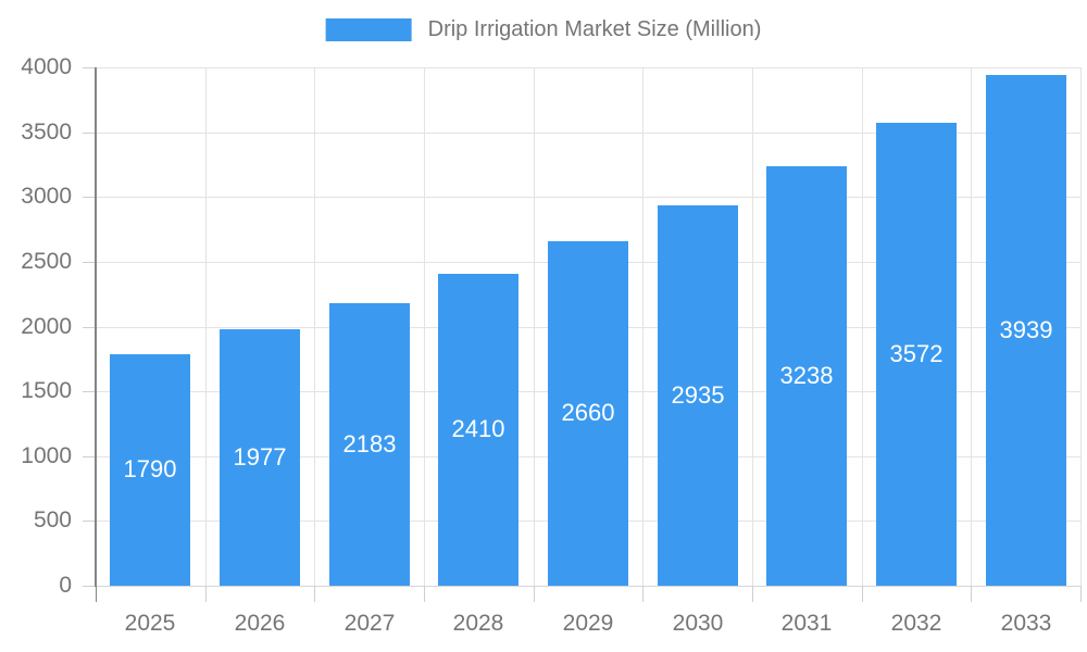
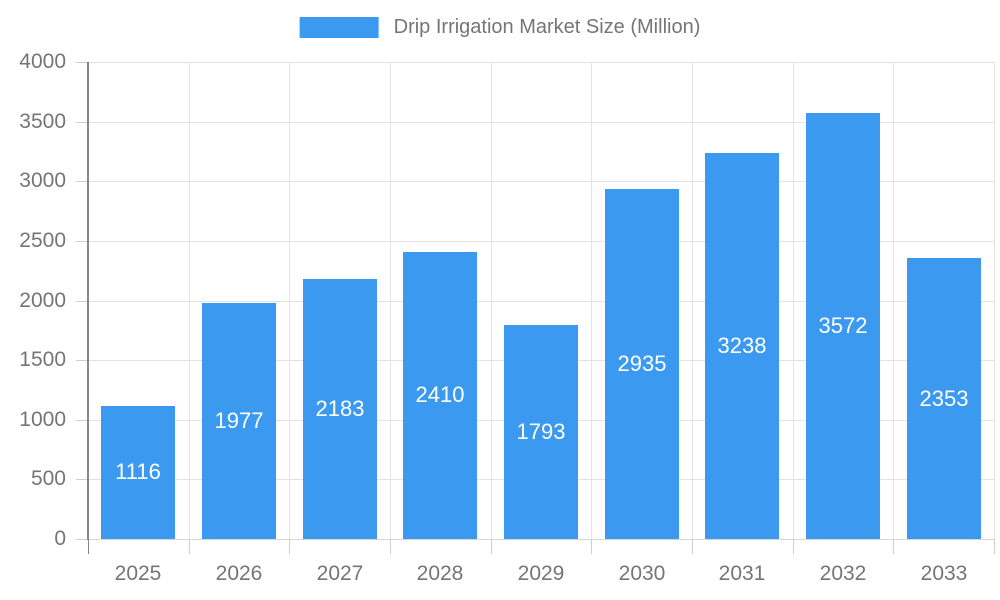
2025: 1790 -> 1116
2029: 2660 -> 1793
2033: 3939 -> 2353
